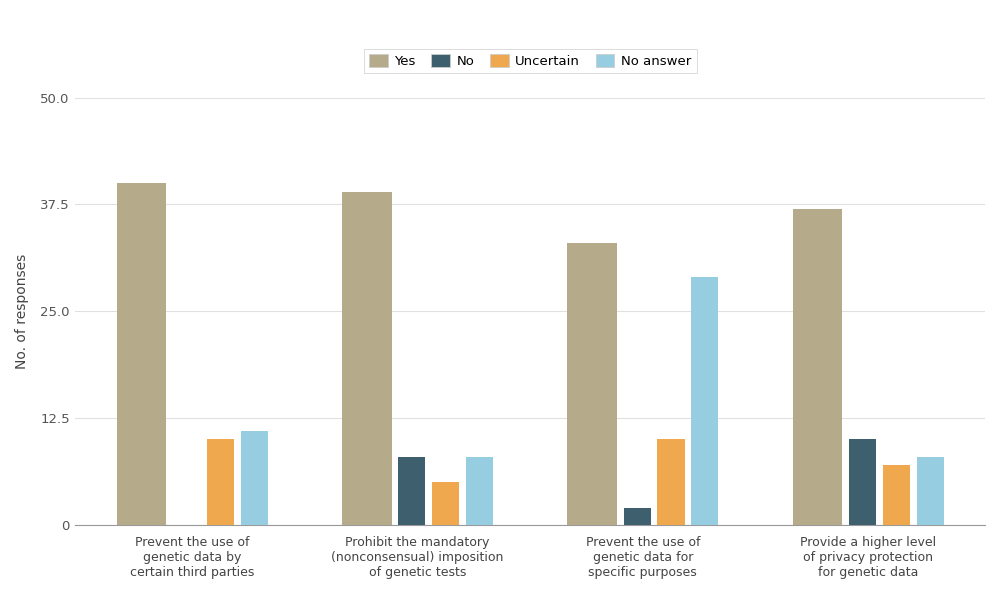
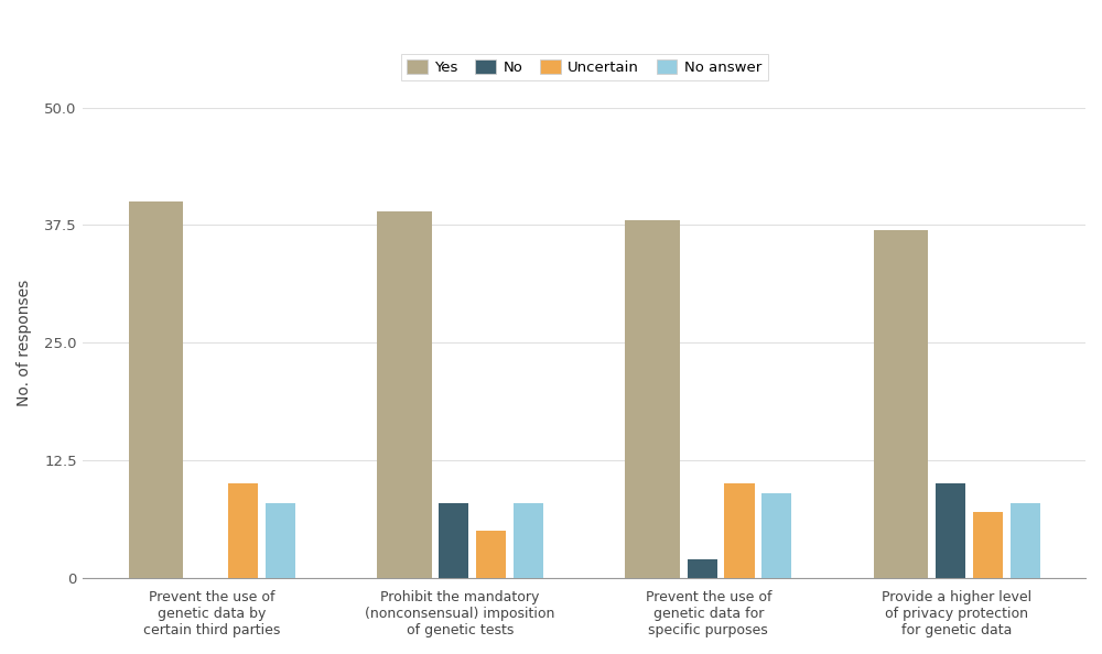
No answer/Prevent the use of genetic data by certain third parties: 11 -> 8
Yes/Prevent the use of genetic data for specific purposes: 33 -> 38
No answer/Prevent the use of genetic data for specific purposes: 29 -> 9
